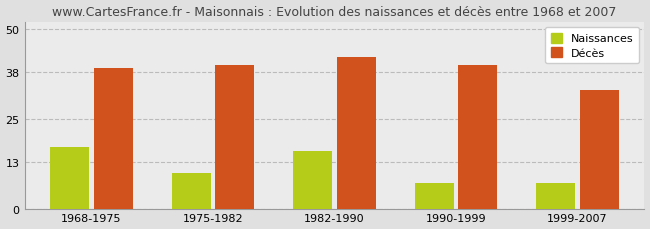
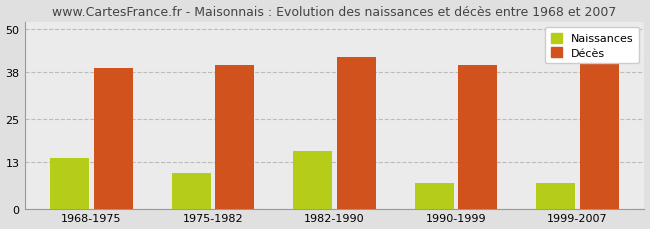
Naissances/1968-1975: 17 -> 14
Décès/1999-2007: 33 -> 41
